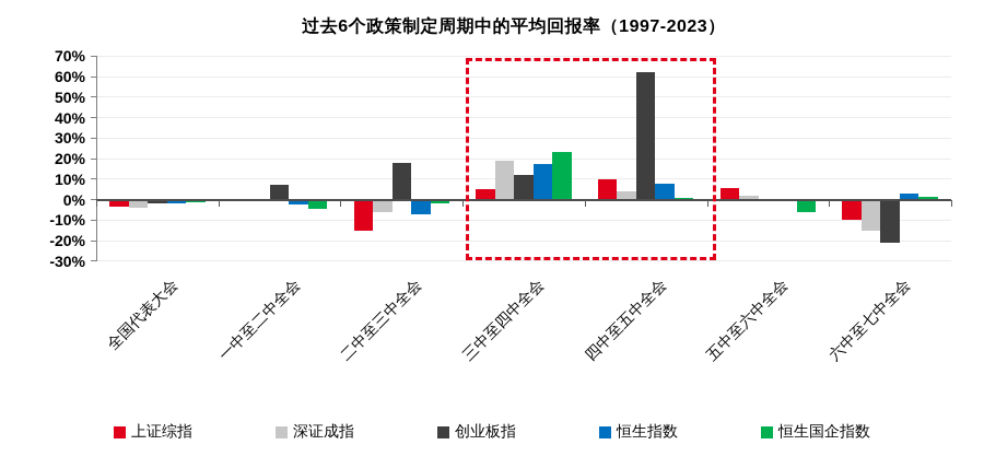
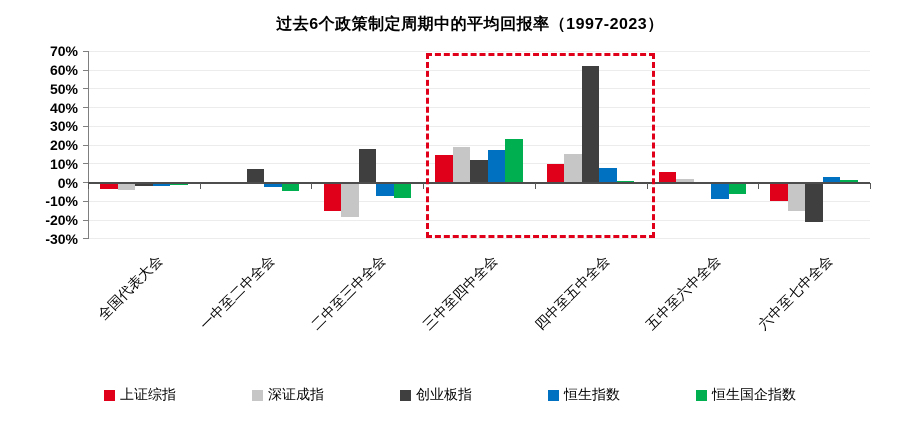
深证成指/二中至三中全会: -6% -> -18%
恒生国企指数/二中至三中全会: -2% -> -8%
上证综指/三中至四中全会: 5% -> 14%
深证成指/四中至五中全会: 4% -> 15%
恒生指数/五中至六中全会: -1% -> -9%
